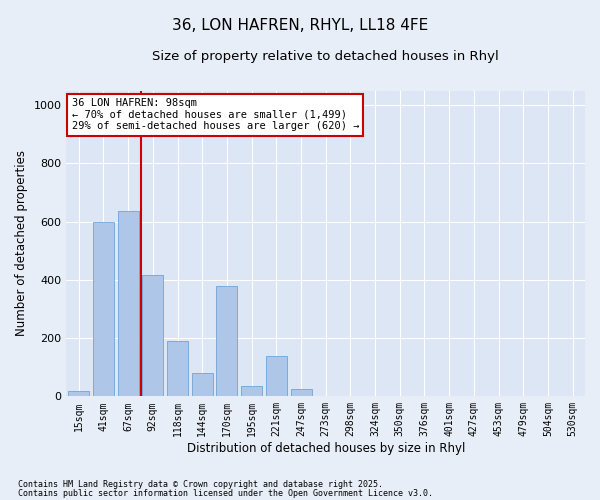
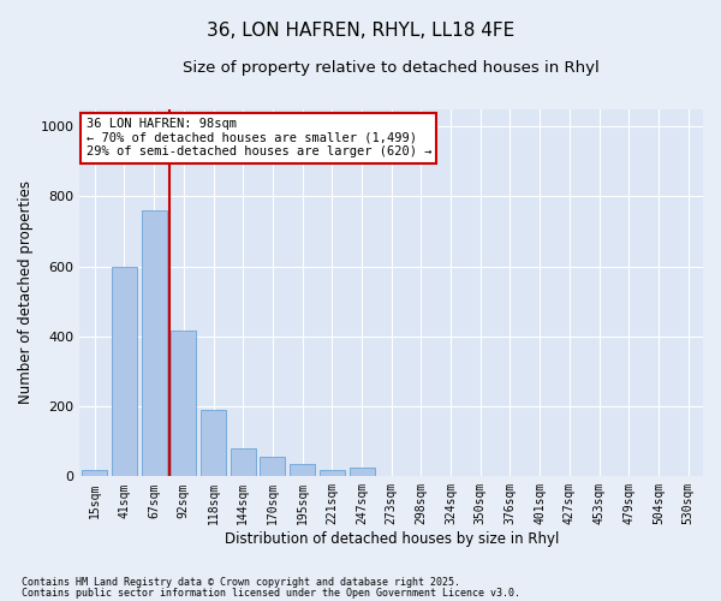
67sqm: 635 -> 760
170sqm: 380 -> 55
221sqm: 140 -> 20
